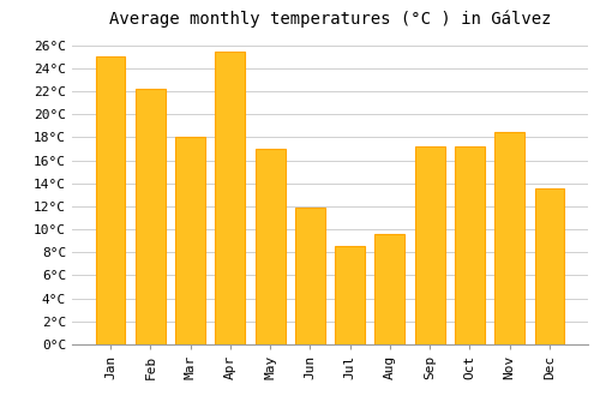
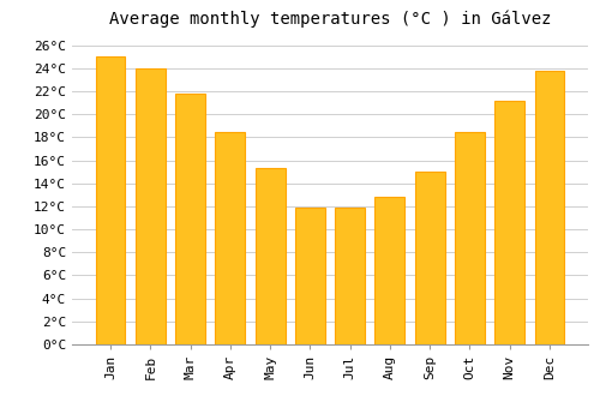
Feb: 22.2°C -> 24.0°C
Mar: 18.0°C -> 21.8°C
Apr: 25.4°C -> 18.5°C
May: 17.0°C -> 15.3°C
Jul: 8.6°C -> 11.9°C
Aug: 9.6°C -> 12.8°C
Sep: 17.2°C -> 15.0°C
Oct: 17.2°C -> 18.5°C
Nov: 18.4°C -> 21.2°C
Dec: 13.6°C -> 23.8°C
